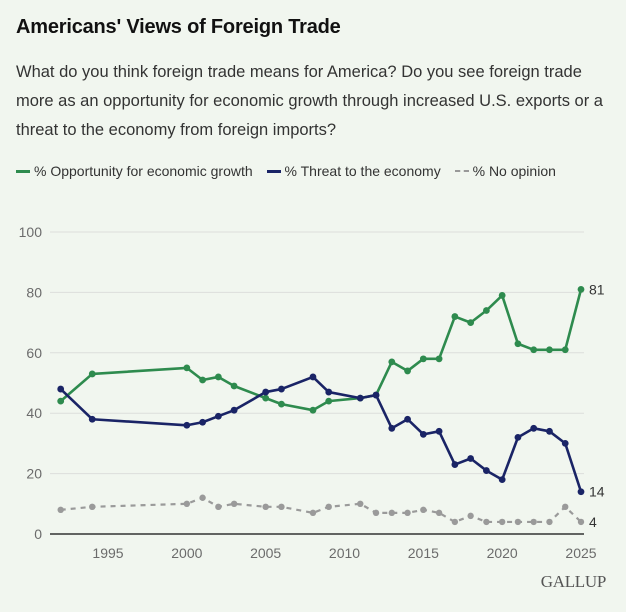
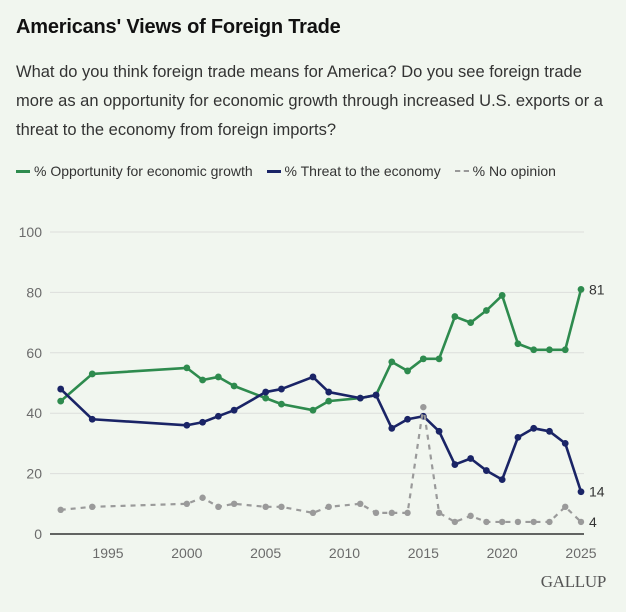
% Threat to the economy/2015: 33 -> 39
% No opinion/2015: 8 -> 42
